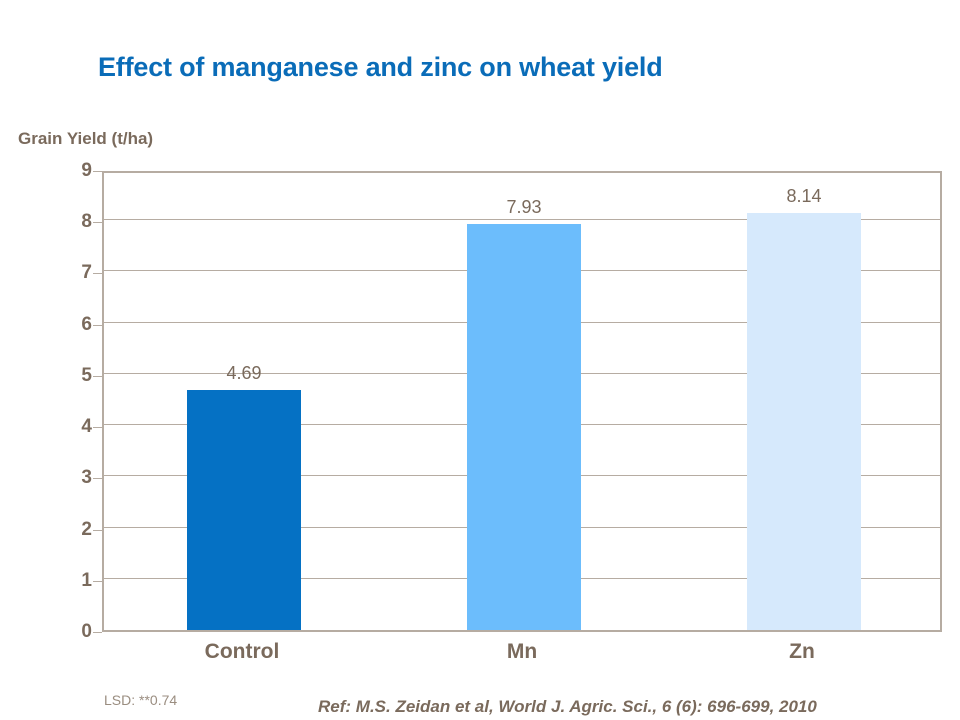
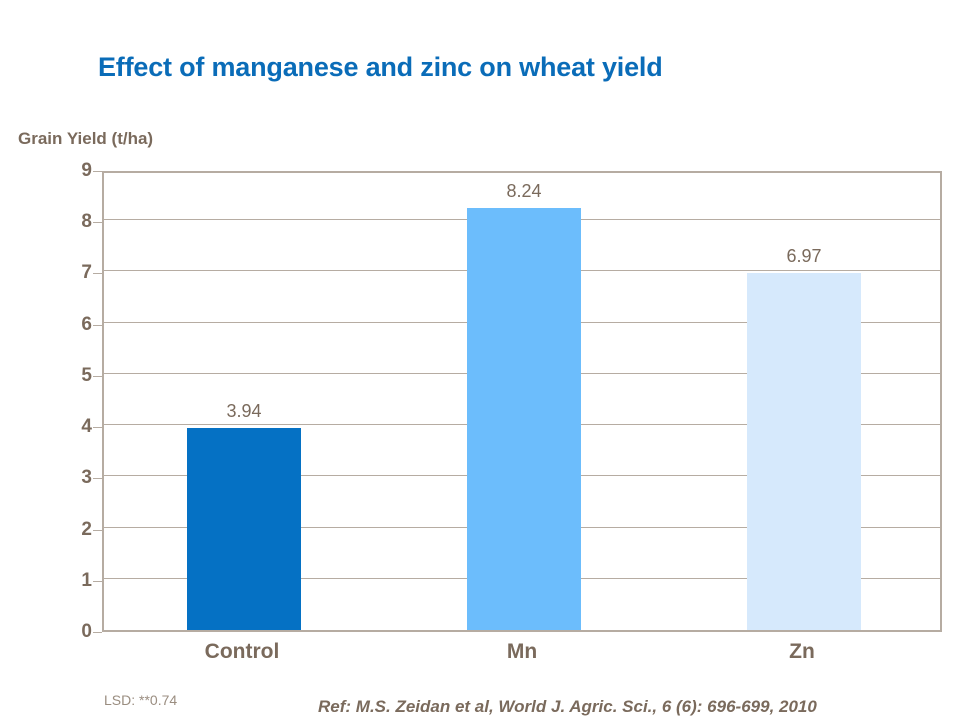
Control: 4.69 -> 3.94
Mn: 7.93 -> 8.24
Zn: 8.14 -> 6.97
